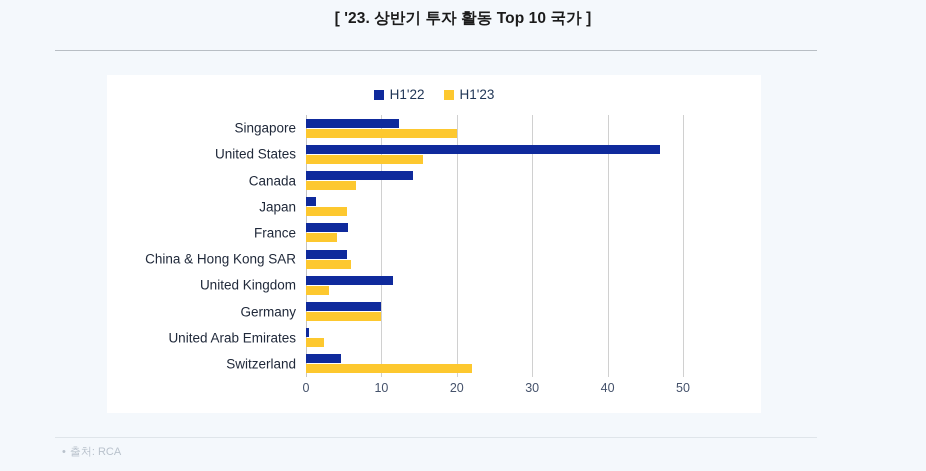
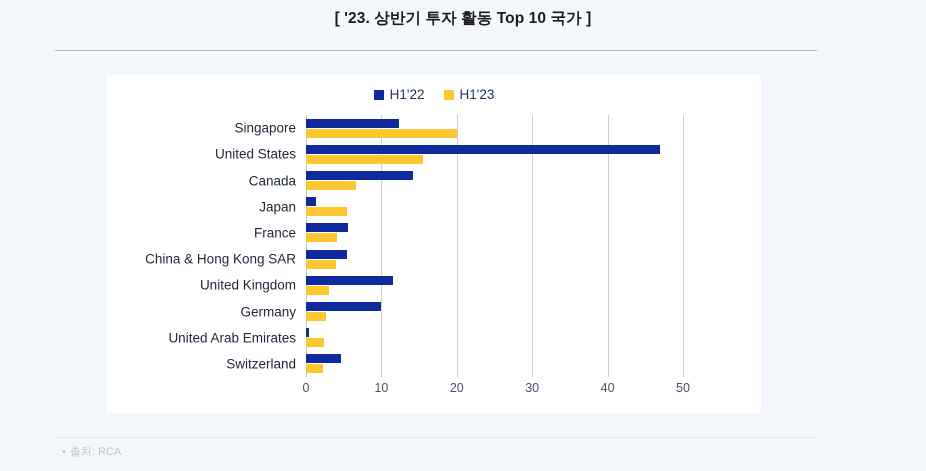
H1'23/China & Hong Kong SAR: 6 -> 4
H1'23/Germany: 10 -> 3
H1'23/Switzerland: 22 -> 2
